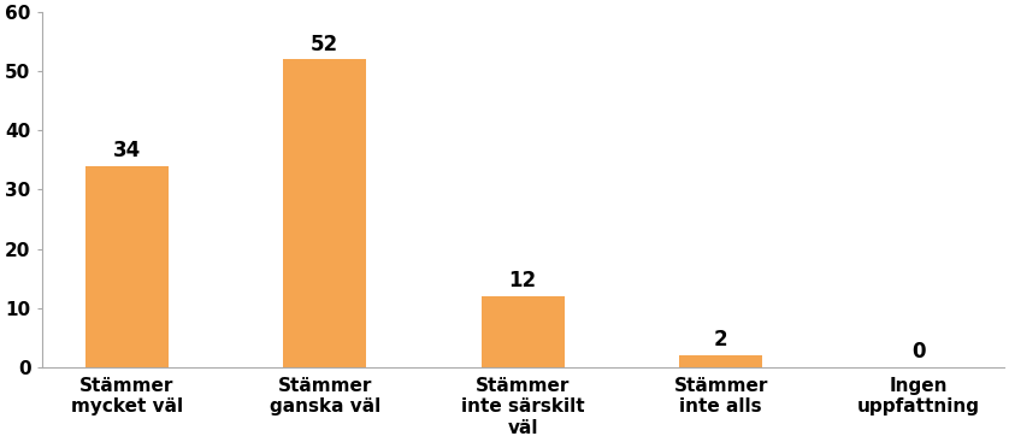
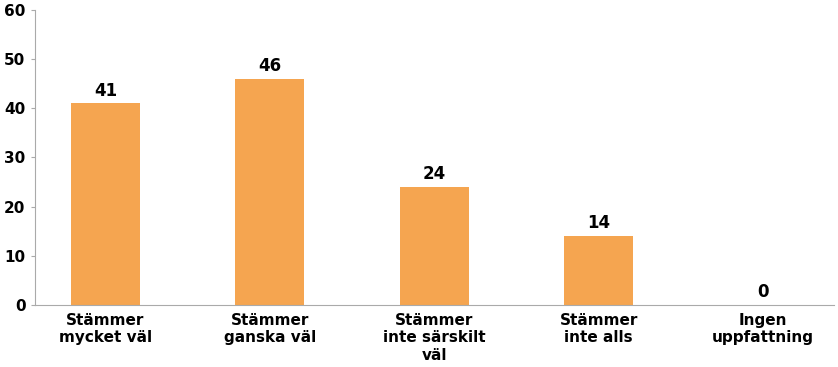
Stämmer mycket väl: 34 -> 41
Stämmer ganska väl: 52 -> 46
Stämmer inte särskilt väl: 12 -> 24
Stämmer inte alls: 2 -> 14
